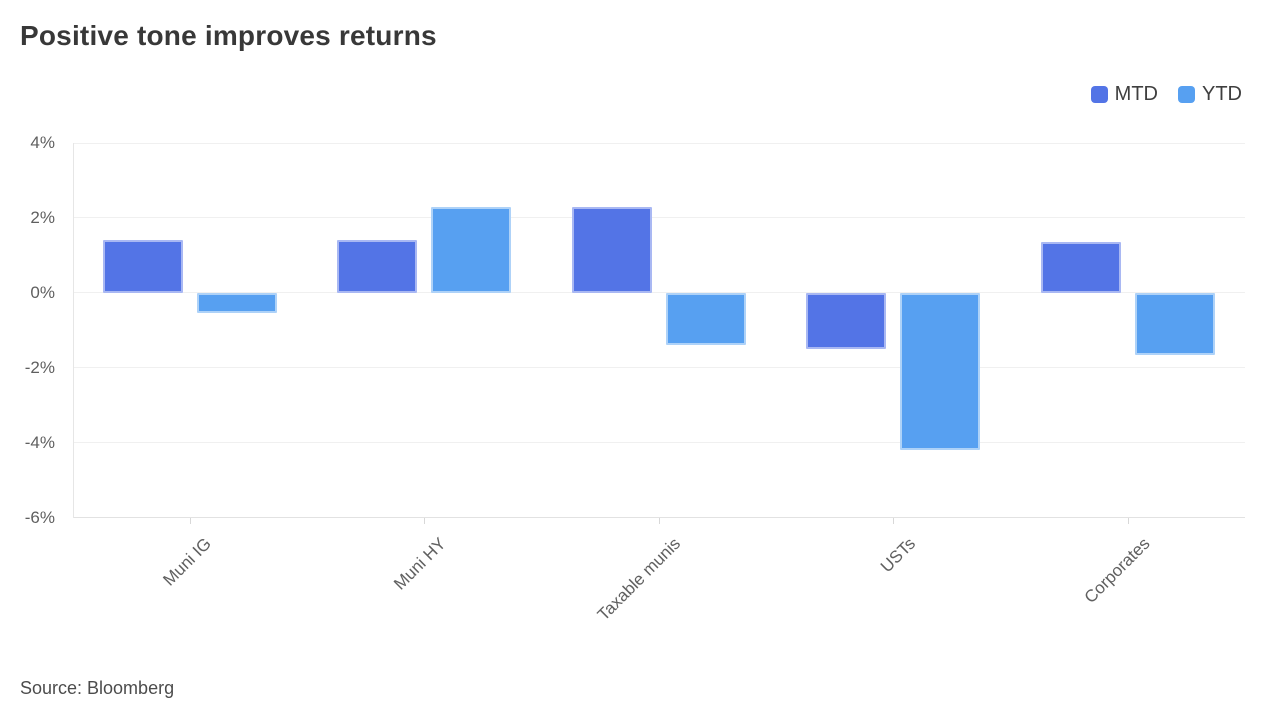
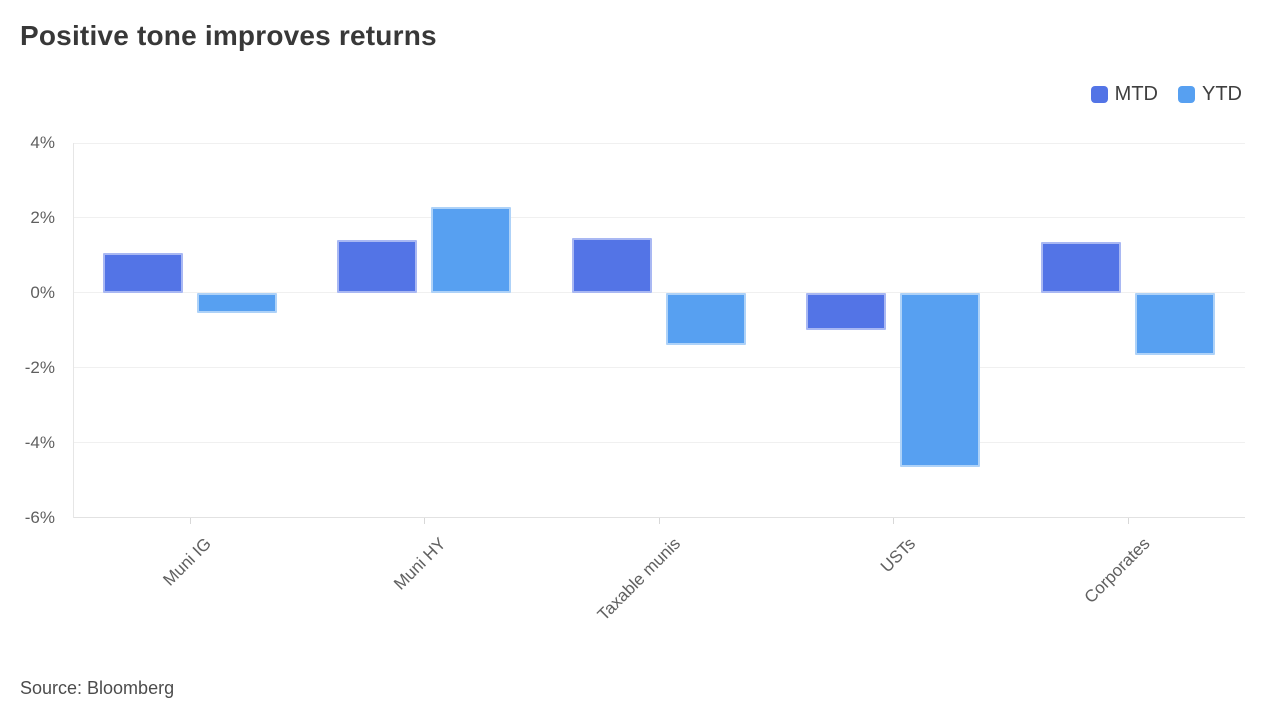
MTD/Muni IG: 1.4% -> 1.1%
MTD/Taxable munis: 2.3% -> 1.4%
MTD/USTs: -1.5% -> -1.0%
YTD/USTs: -4.2% -> -4.7%
